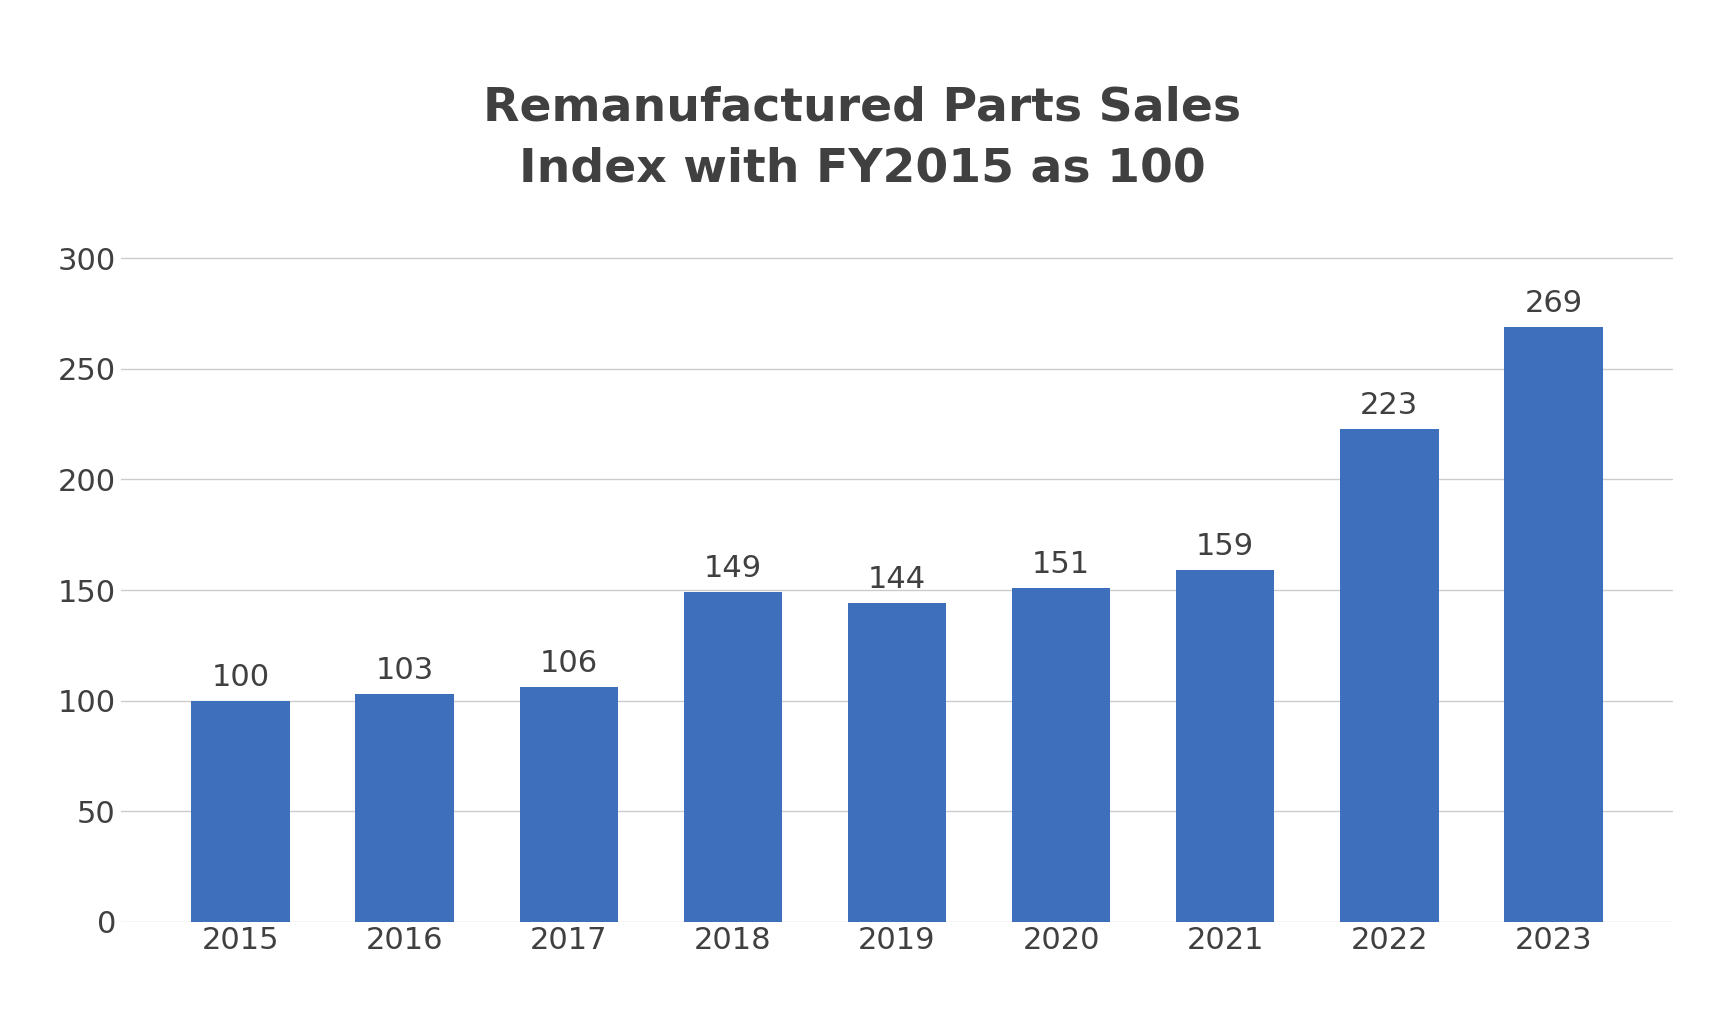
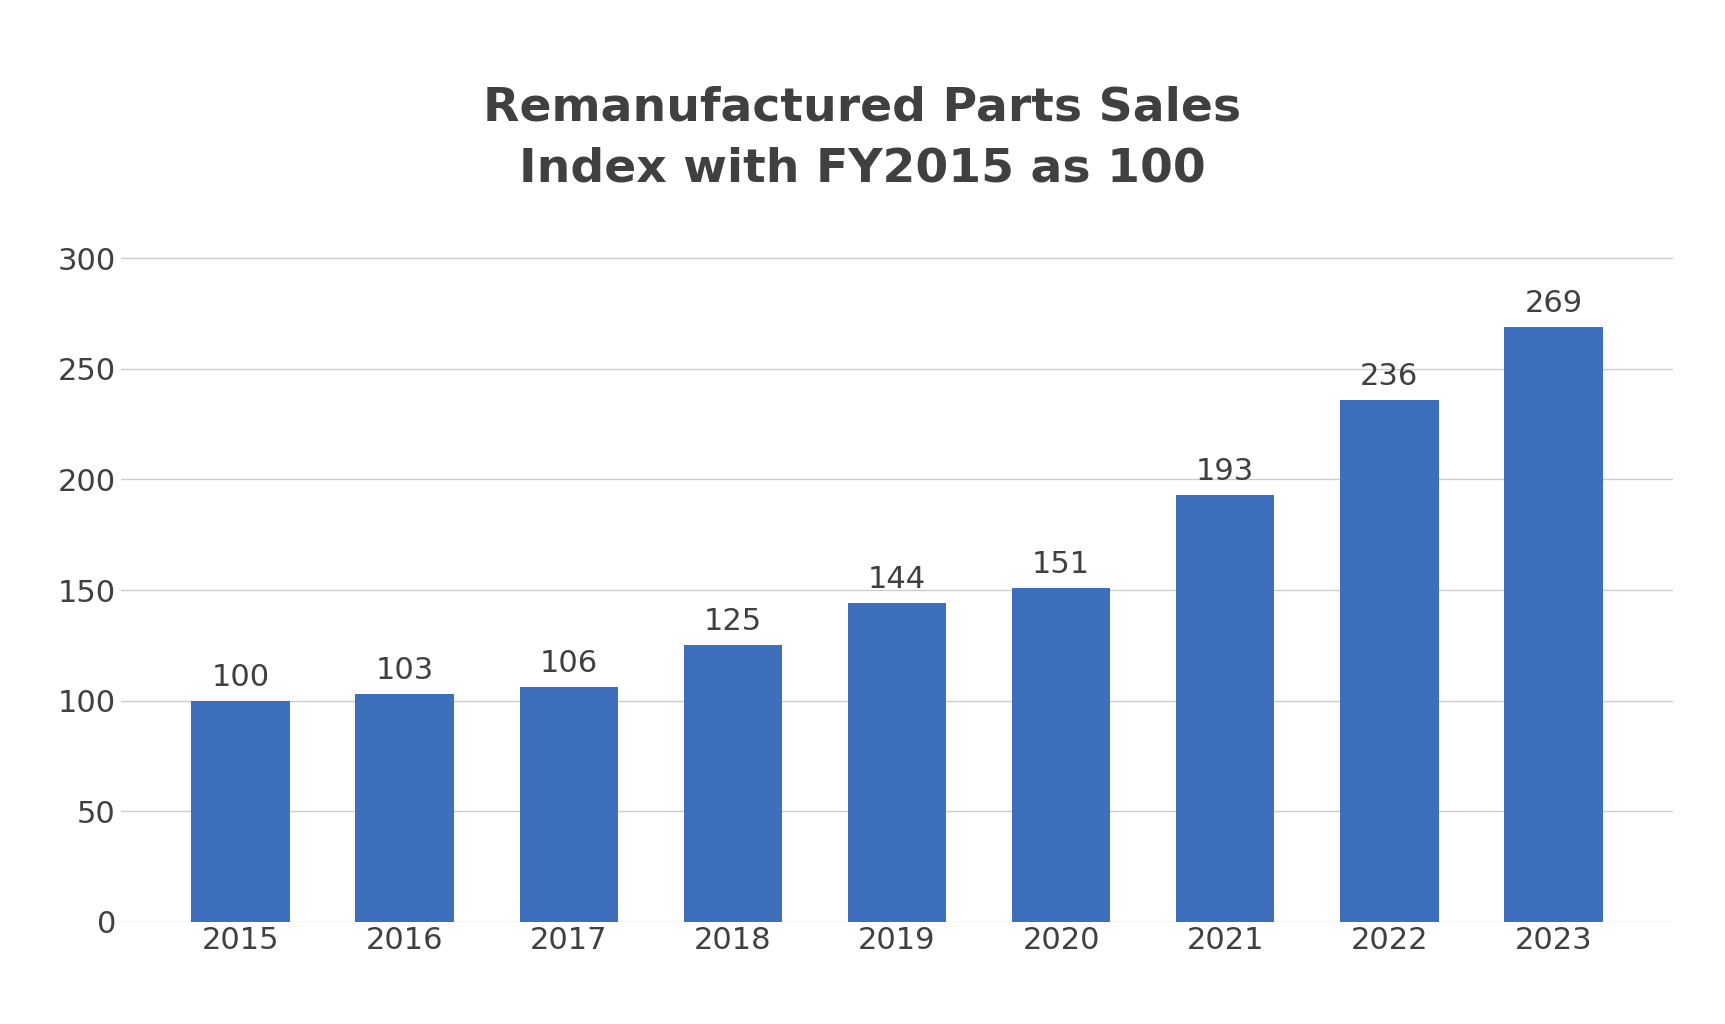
2018: 149 -> 125
2021: 159 -> 193
2022: 223 -> 236
